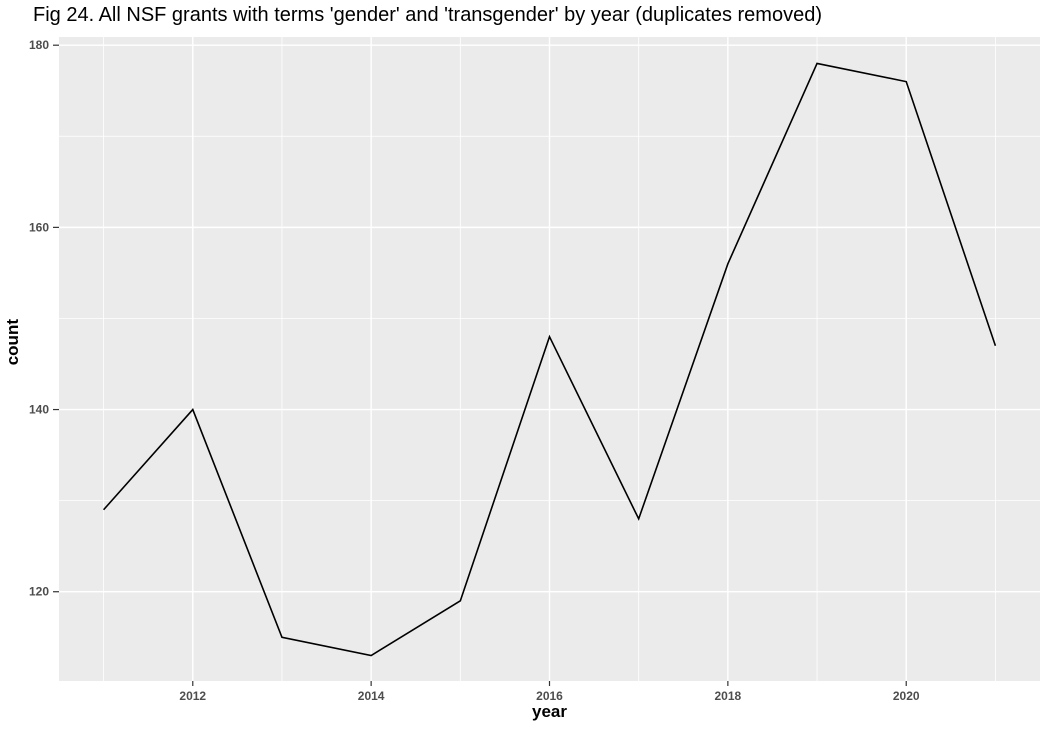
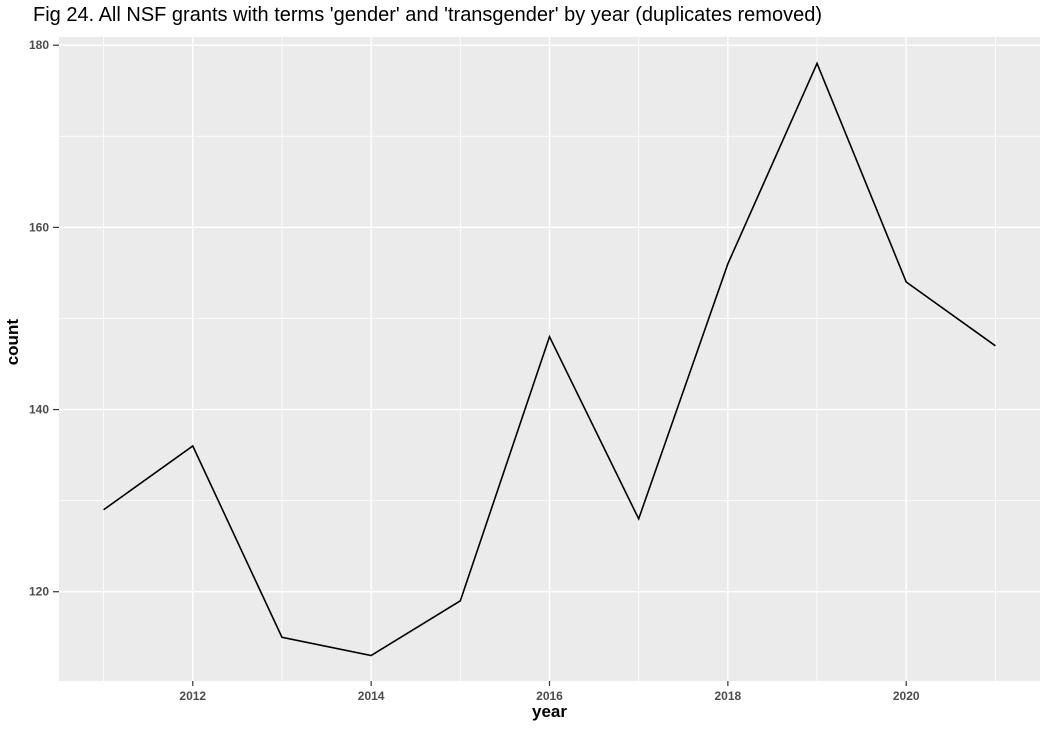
2012: 140 -> 136
2020: 176 -> 154
